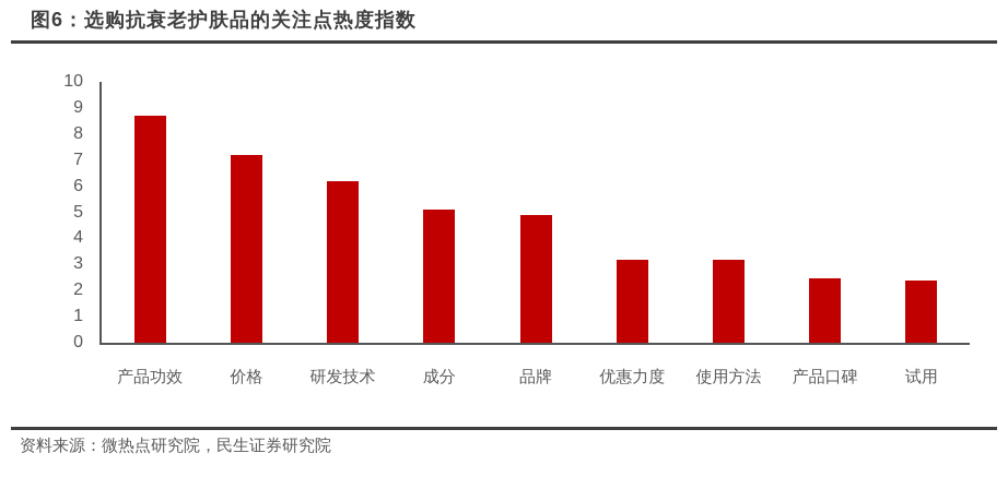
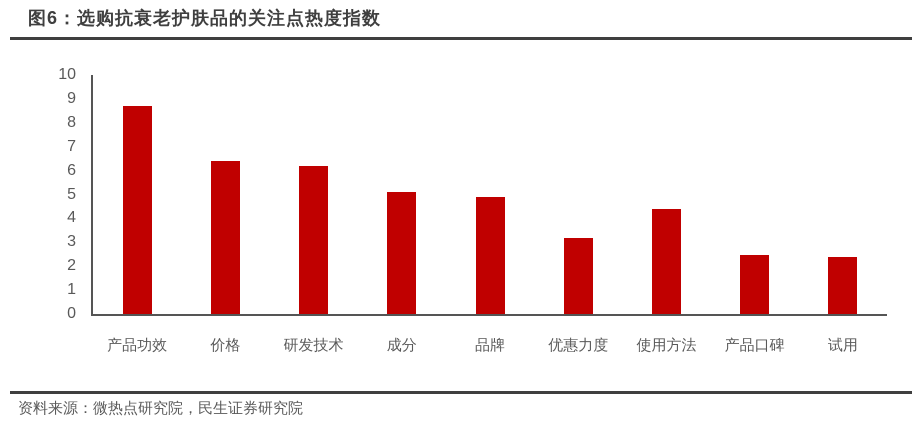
价格: 7.2 -> 6.4
使用方法: 3.2 -> 4.4
